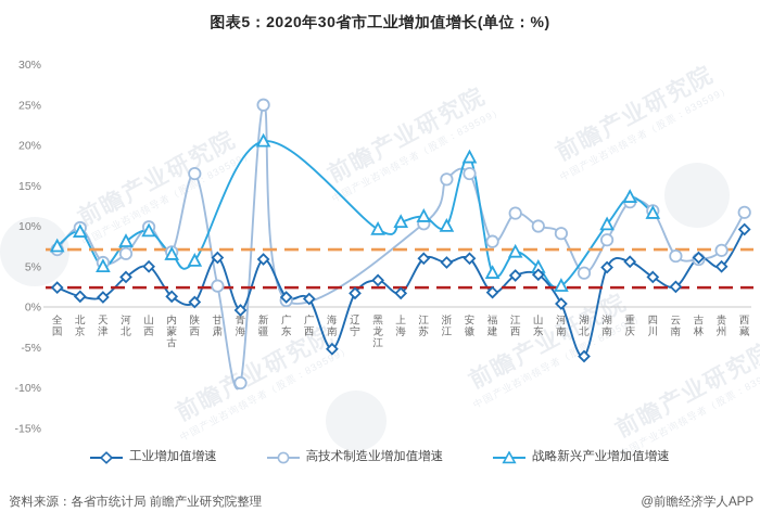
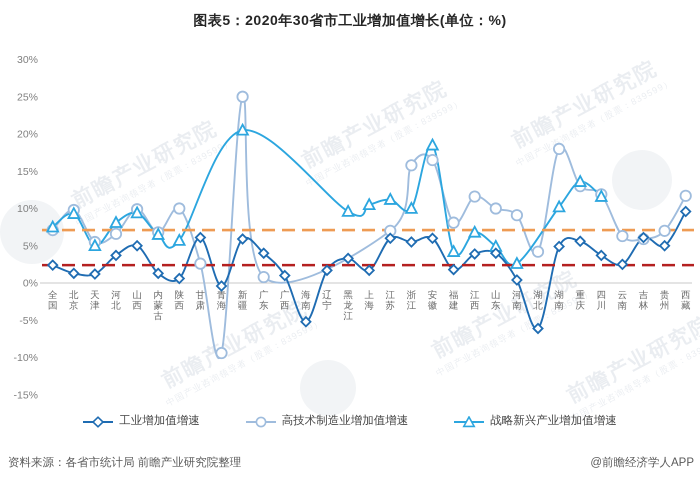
高技术制造业增加值增速/陕西: 16% -> 10%
工业增加值增速/广东: 1% -> 4%
高技术制造业增加值增速/江苏: 10% -> 7%
高技术制造业增加值增速/湖南: 8% -> 18%
